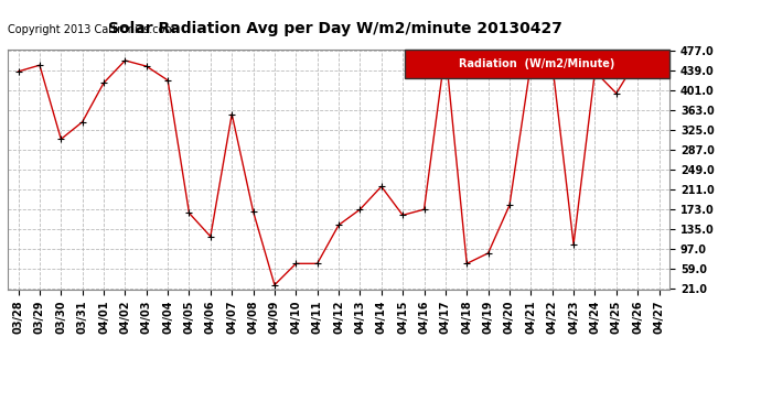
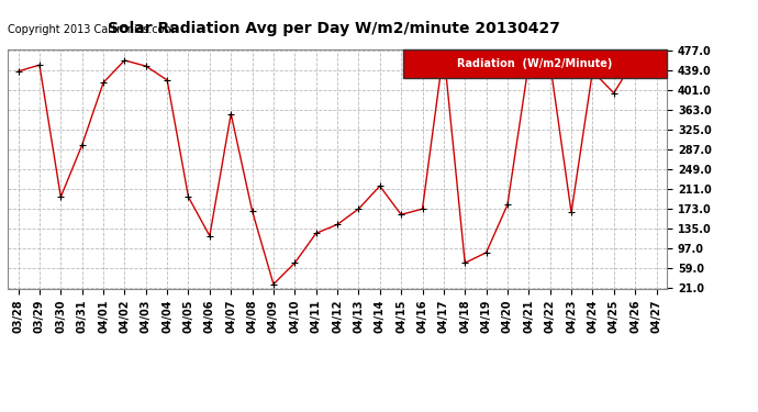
03/30: 307 -> 195
03/31: 340 -> 295
04/05: 165 -> 195
04/11: 68 -> 125
04/23: 105 -> 165
